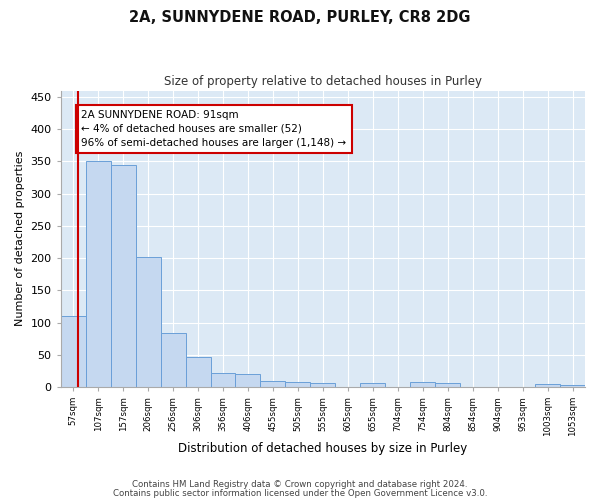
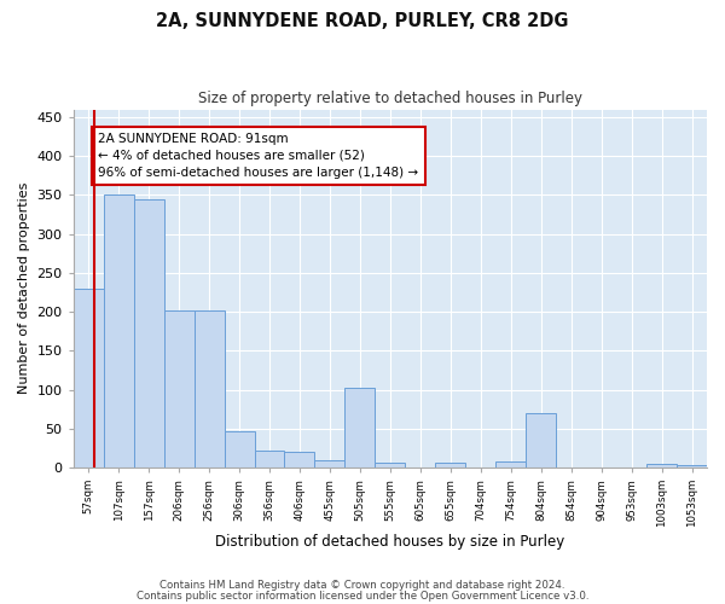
57sqm: 110 -> 230
256sqm: 84 -> 202
505sqm: 8 -> 102
804sqm: 6 -> 70
